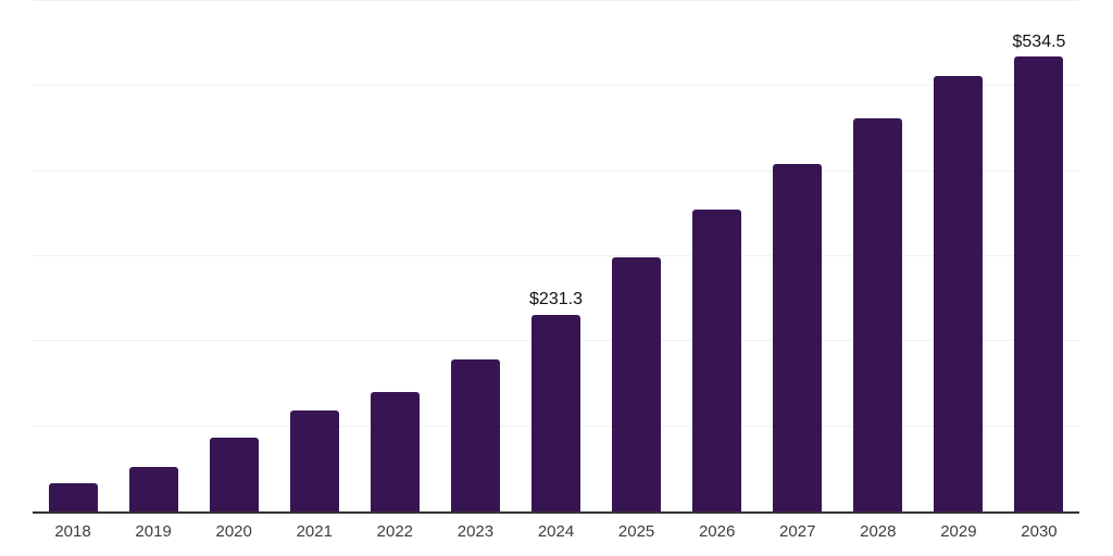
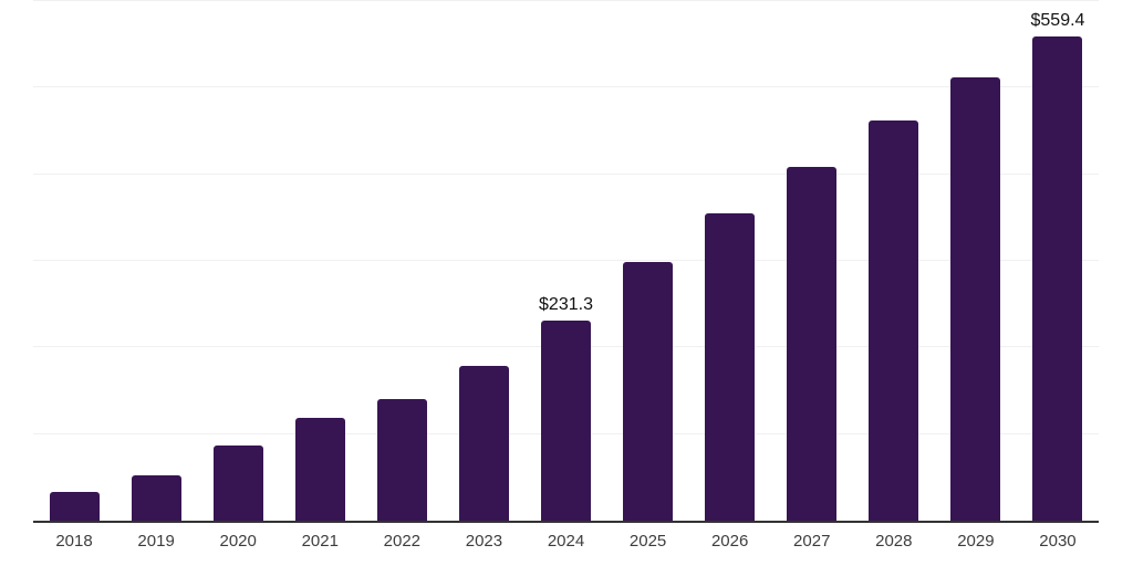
2030: $534.5 -> $559.4
